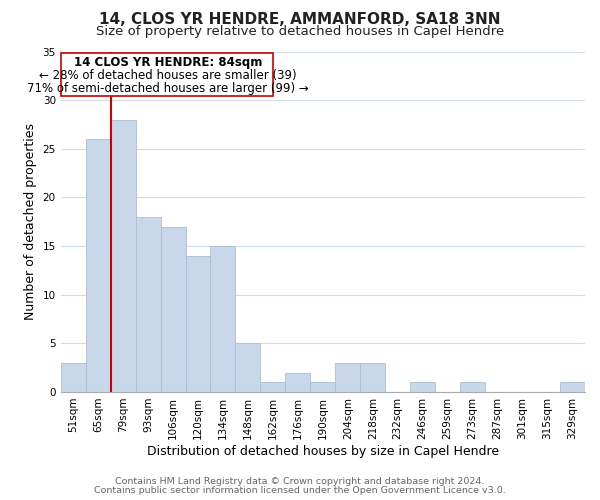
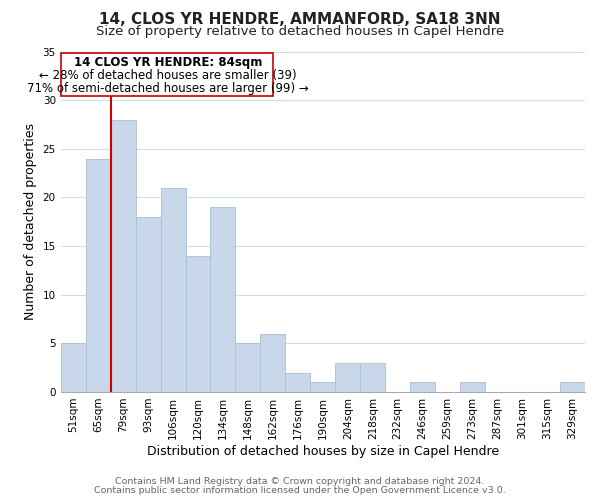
51sqm: 3 -> 5
65sqm: 26 -> 24
106sqm: 17 -> 21
134sqm: 15 -> 19
162sqm: 1 -> 6
